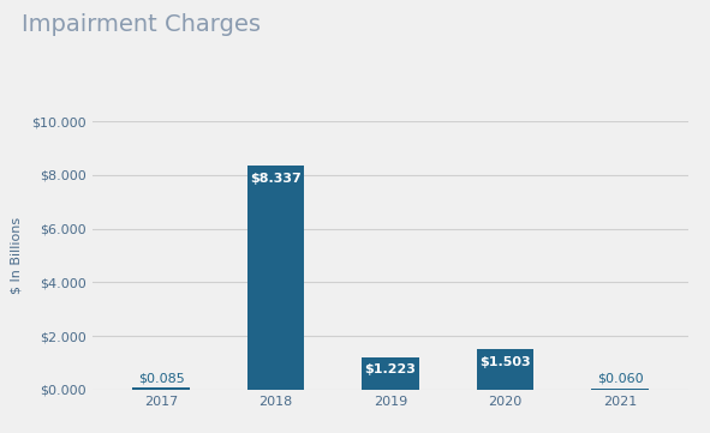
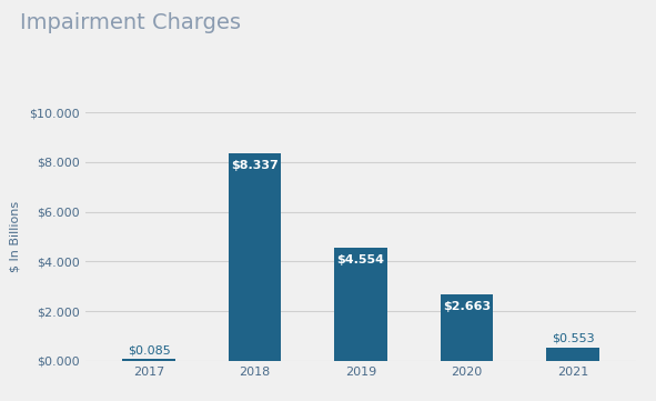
2019: $1.223 -> $4.554
2020: $1.503 -> $2.663
2021: $0.060 -> $0.553
